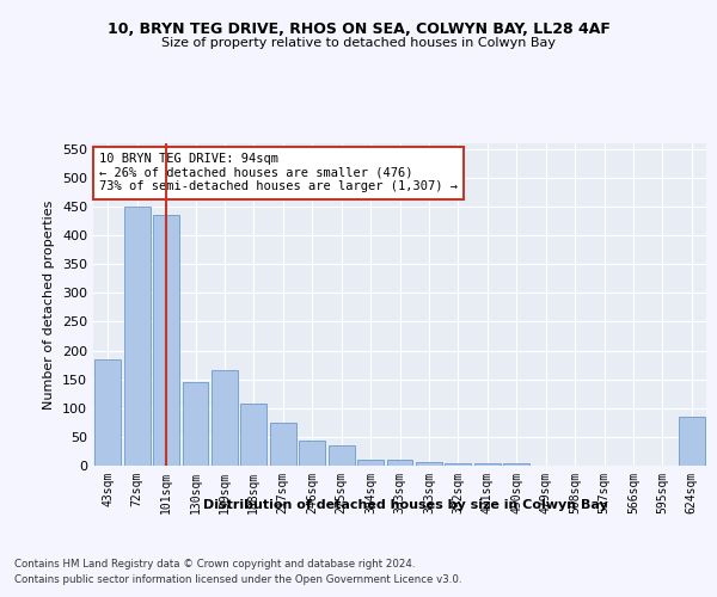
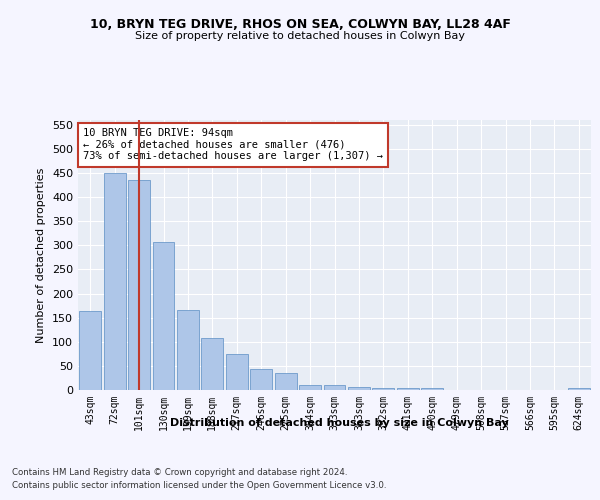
43sqm: 185 -> 163
130sqm: 145 -> 307
624sqm: 85 -> 4
